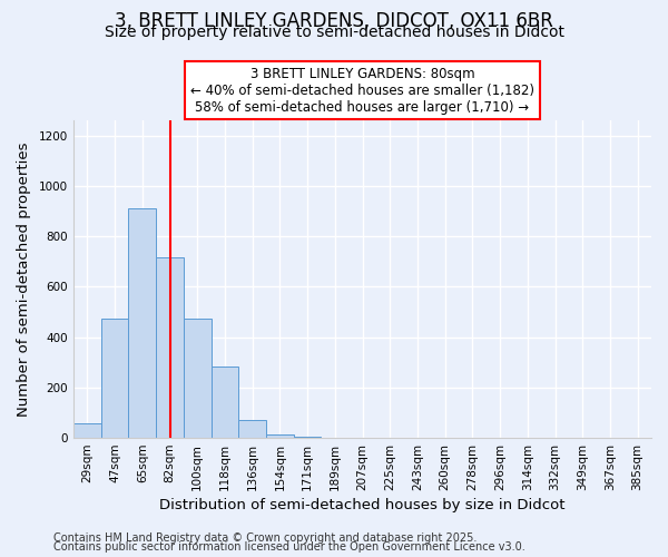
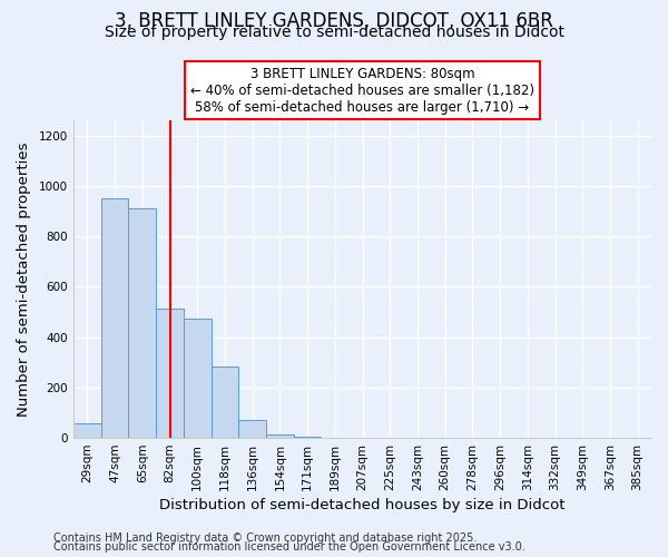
47sqm: 475 -> 950
82sqm: 715 -> 515
